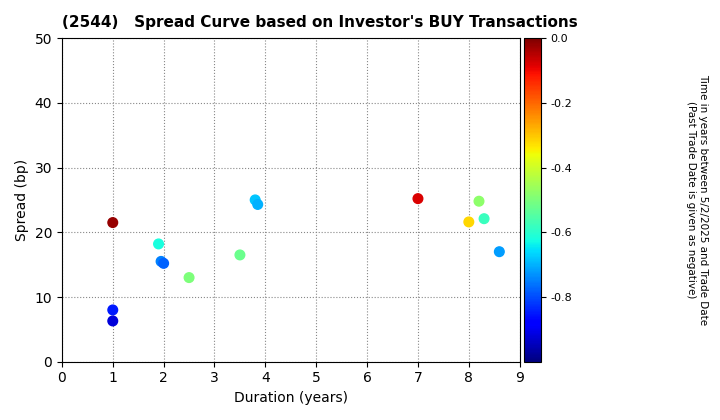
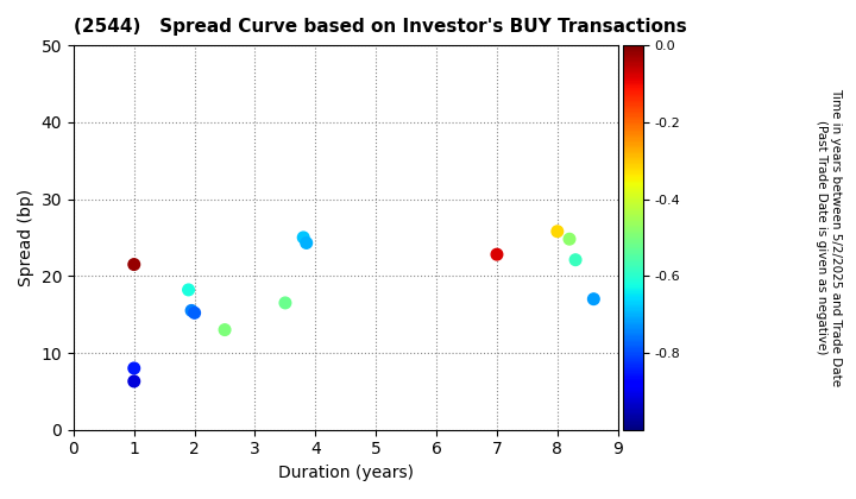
7: 25.2 -> 22.8
8: 21.6 -> 25.8
